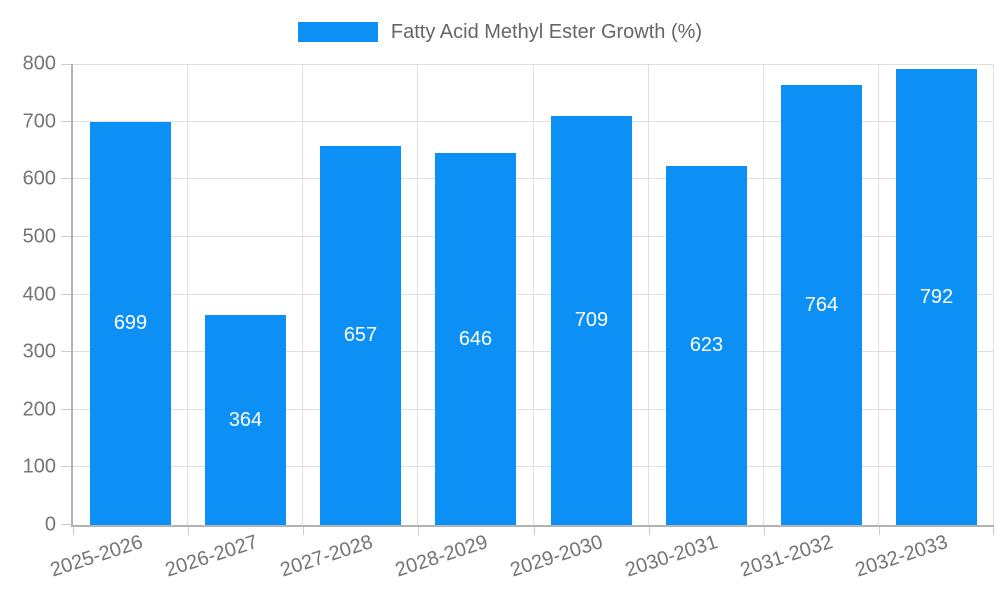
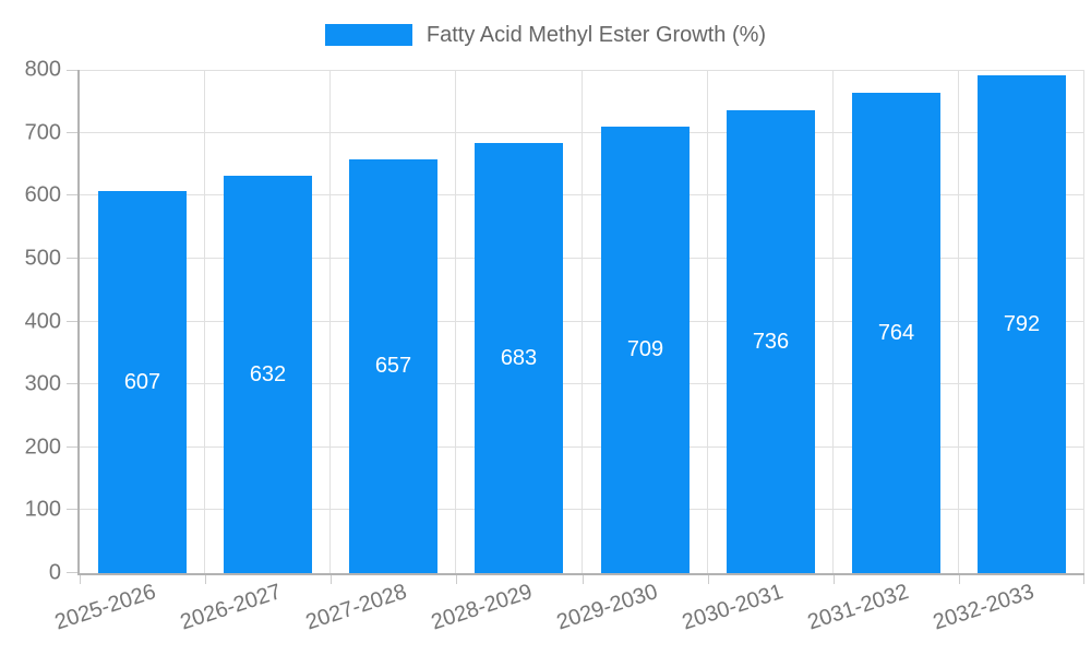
2025-2026: 699 -> 607
2026-2027: 364 -> 632
2028-2029: 646 -> 683
2030-2031: 623 -> 736
